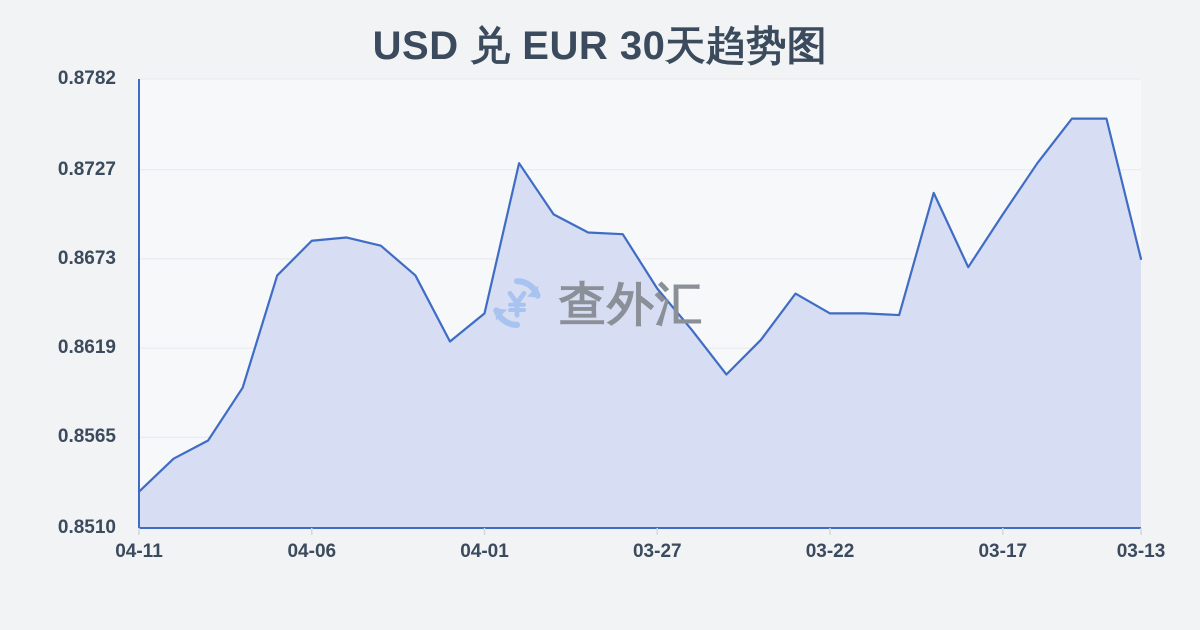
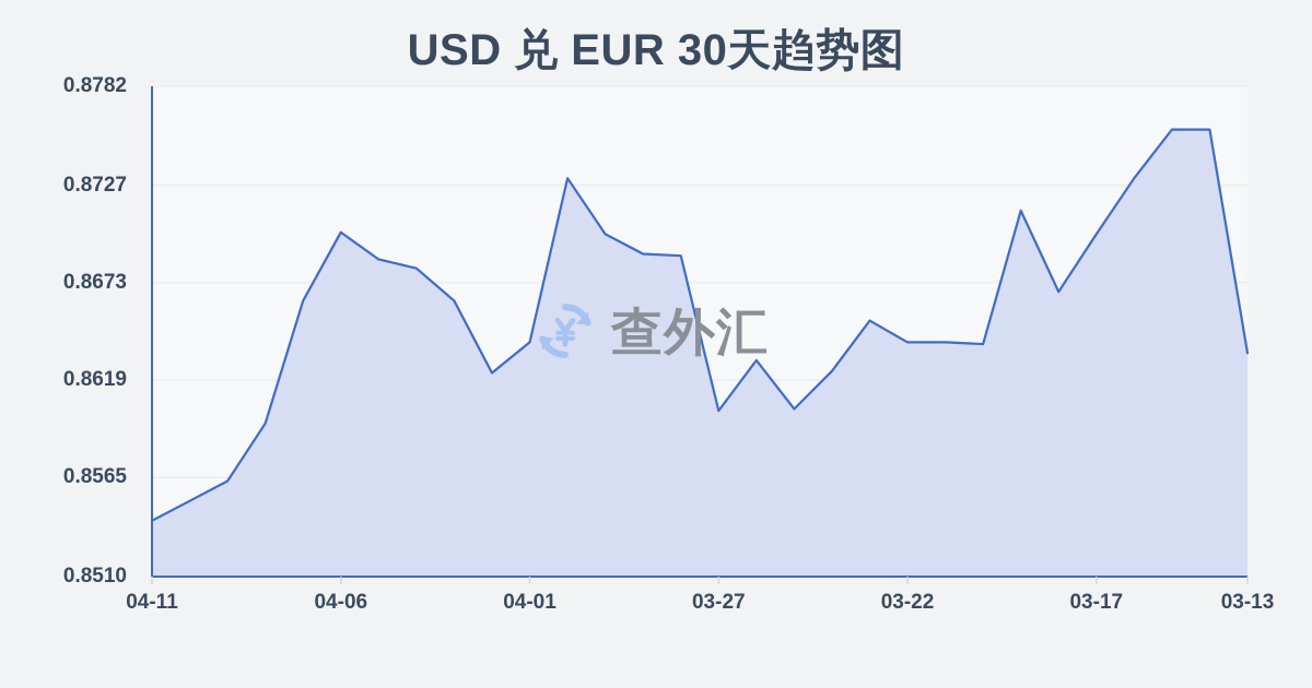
04-11: 0.8532 -> 0.8541
04-06: 0.8684 -> 0.8701
03-27: 0.8655 -> 0.8602
03-13: 0.8673 -> 0.8634
